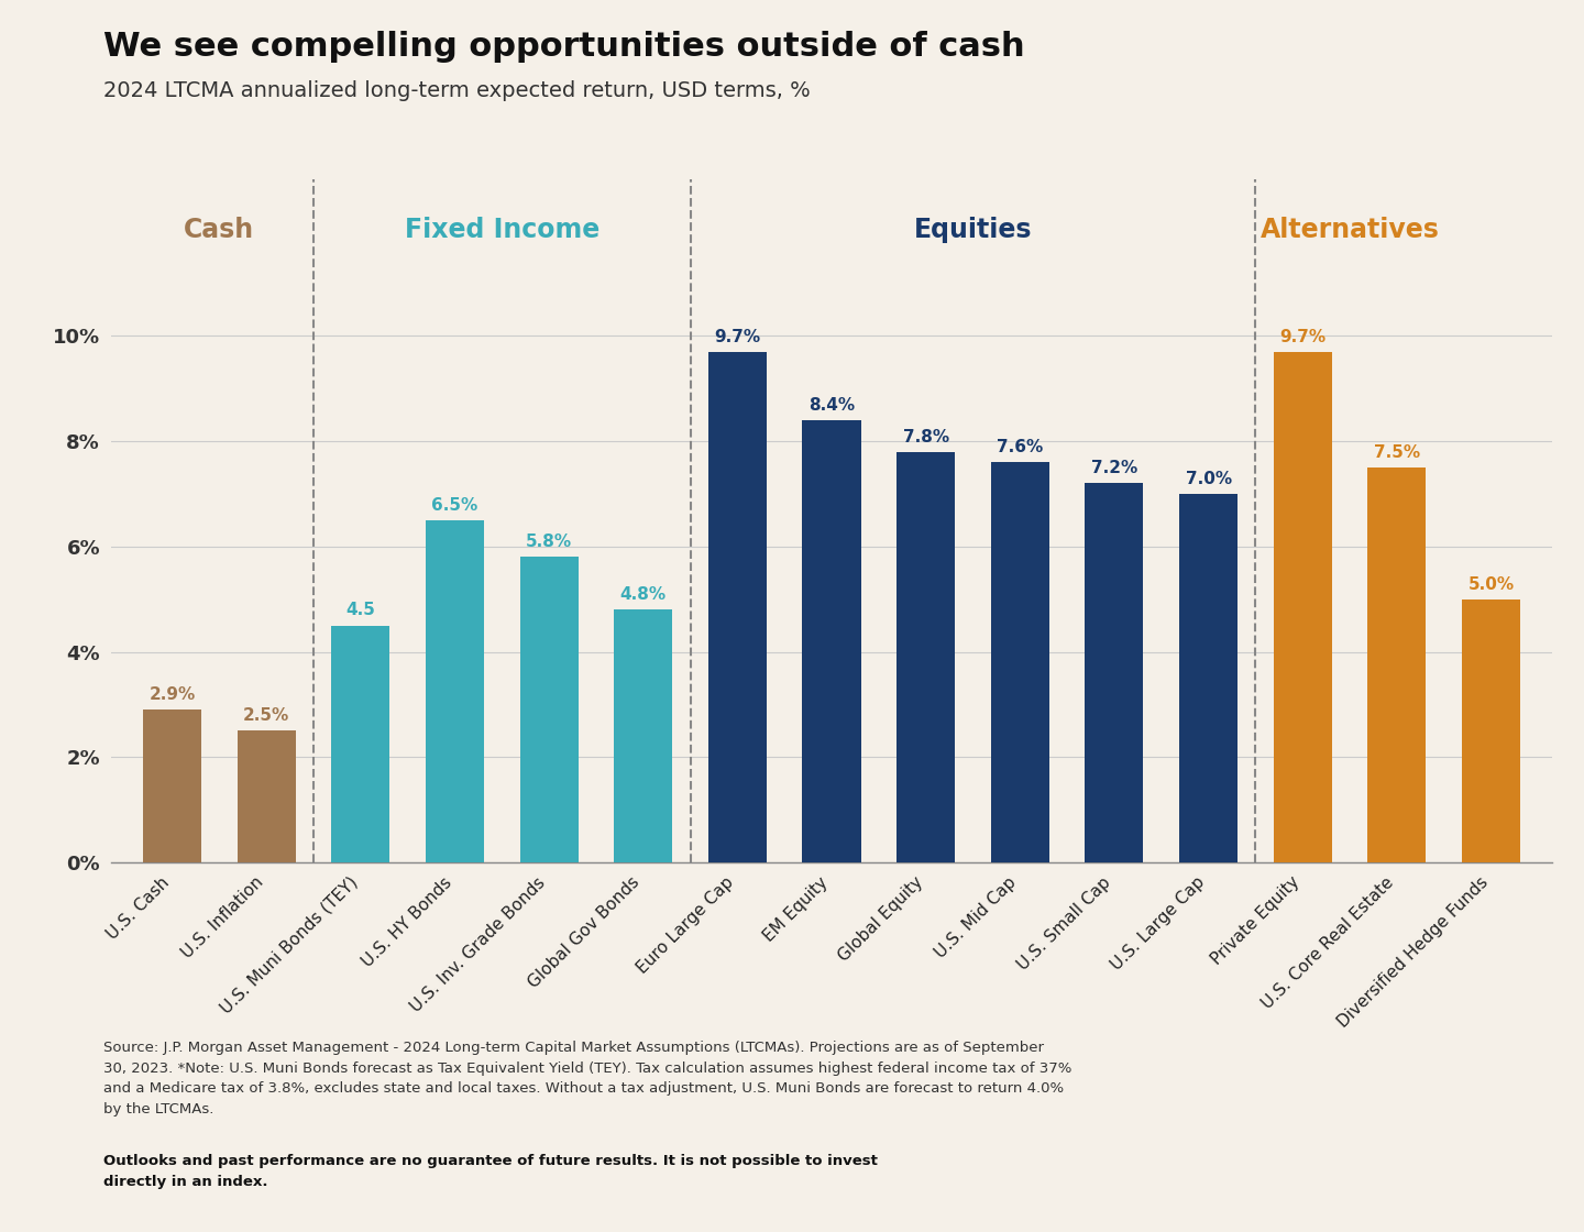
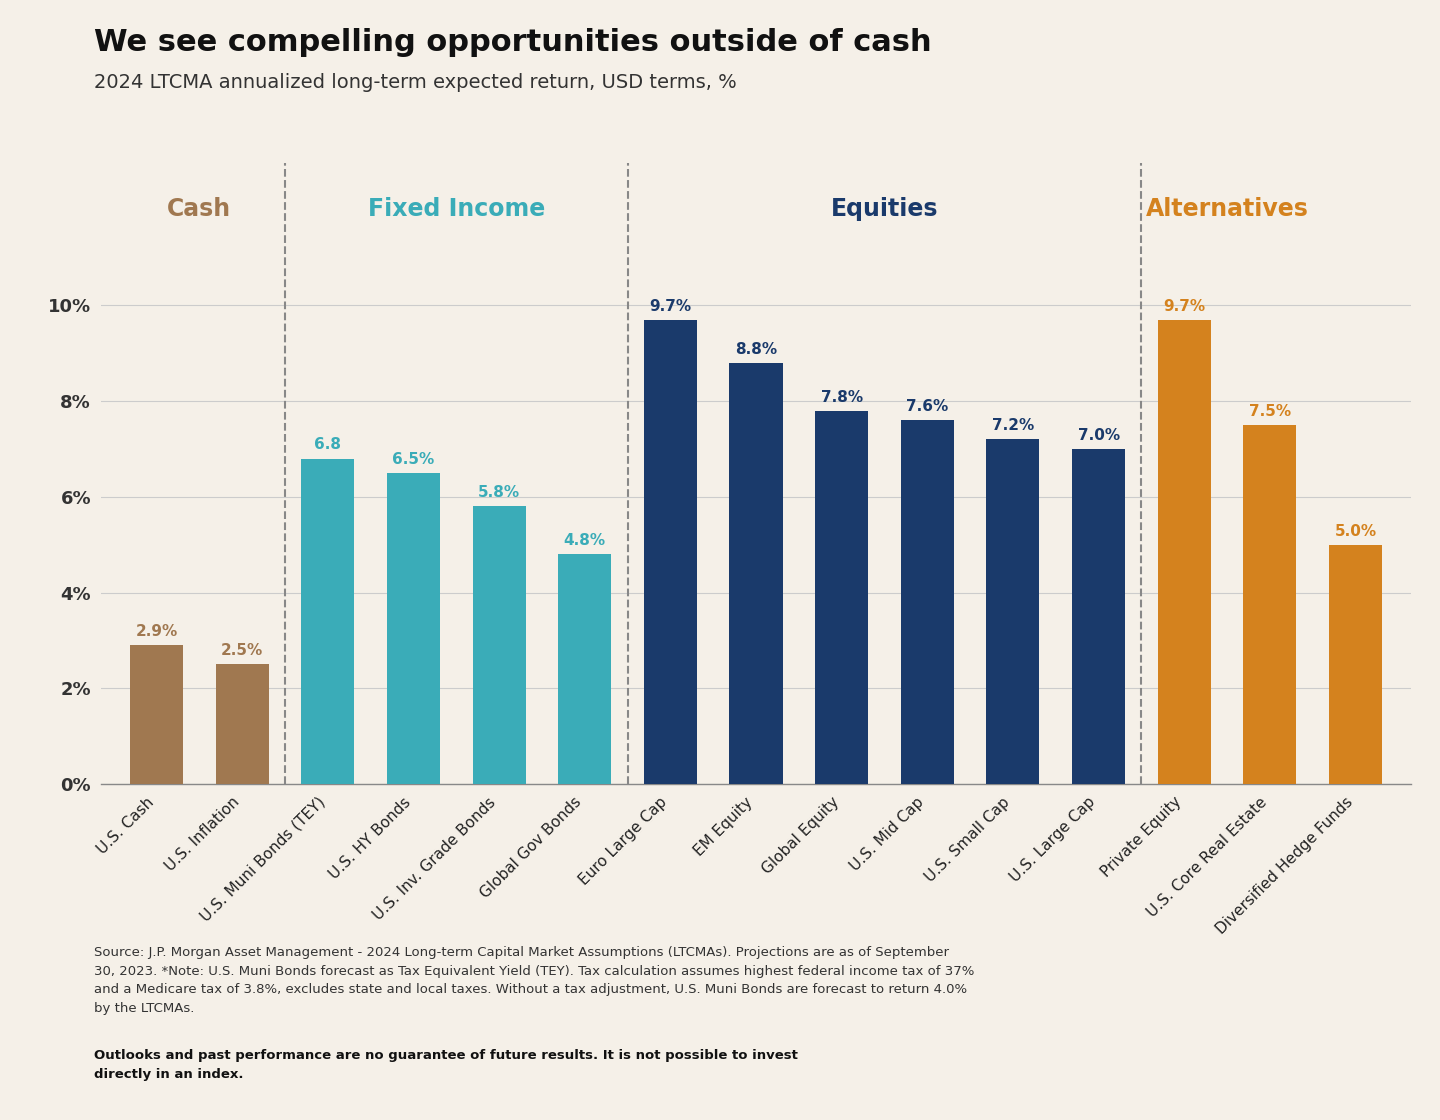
U.S. Muni Bonds (TEY): 4.5 -> 6.8
EM Equity: 8.4% -> 8.8%
